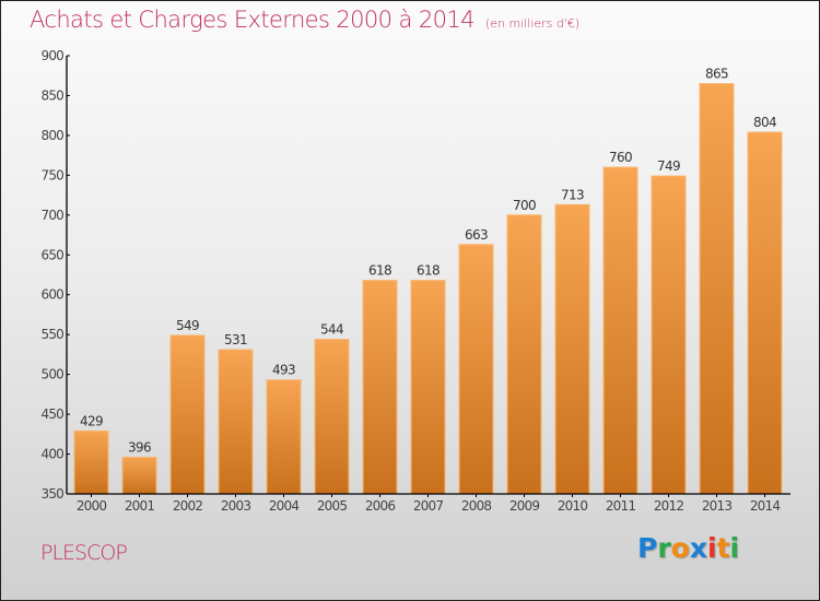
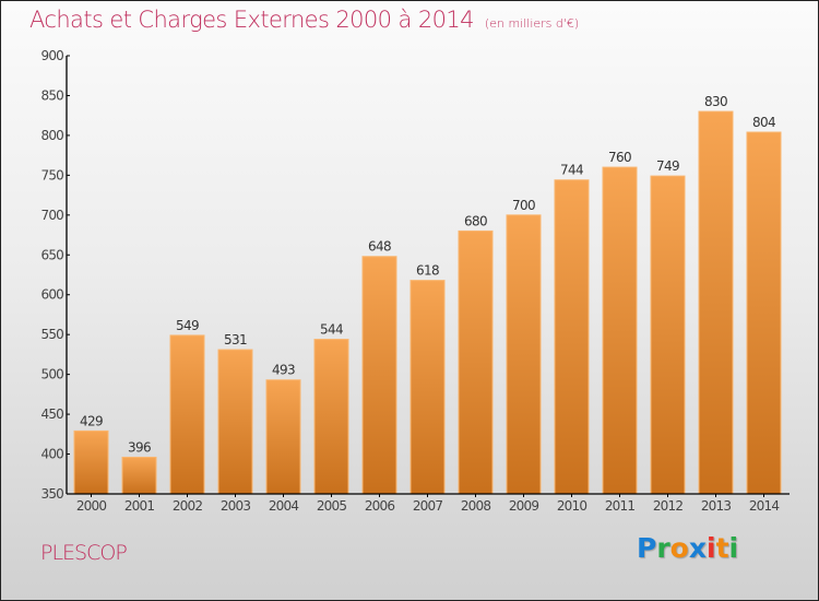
2006: 618 -> 648
2008: 663 -> 680
2010: 713 -> 744
2013: 865 -> 830
